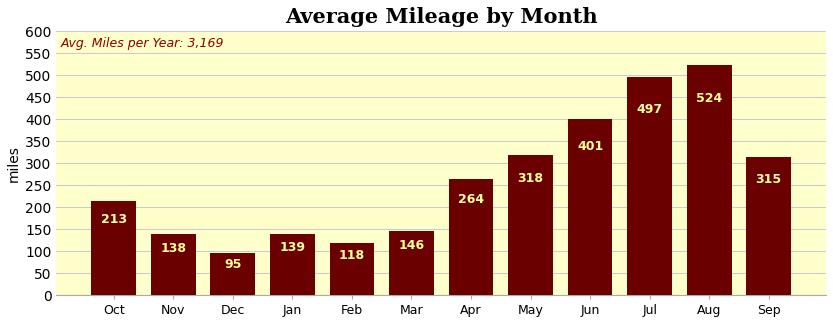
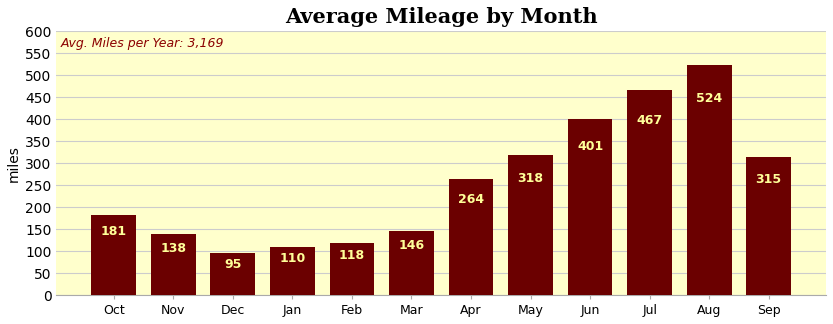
Oct: 213 -> 181
Jan: 139 -> 110
Jul: 497 -> 467
